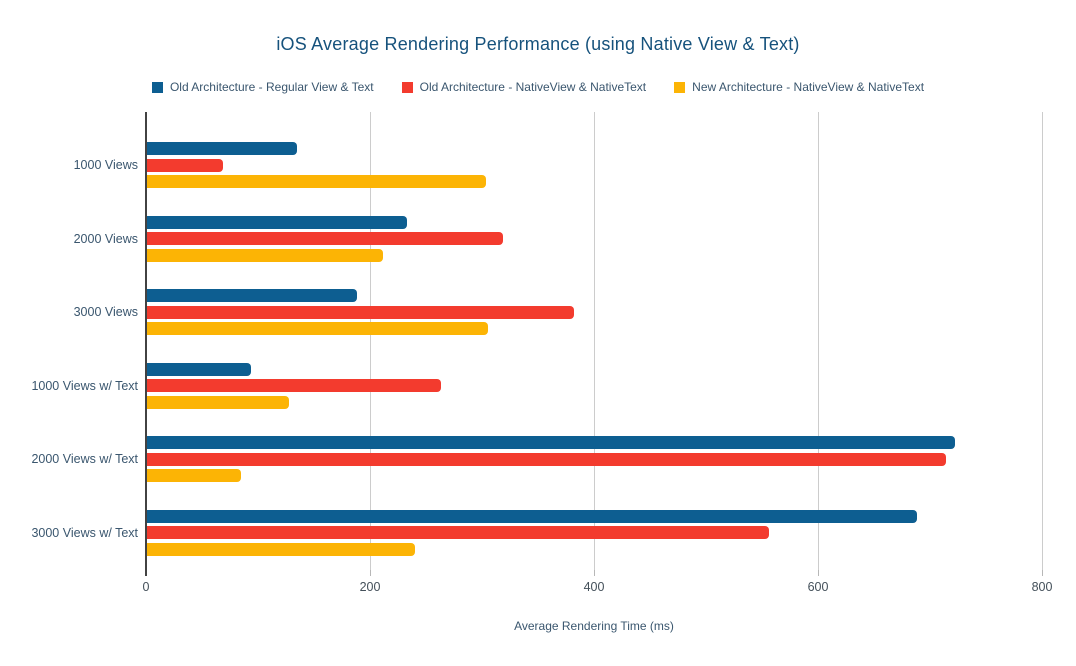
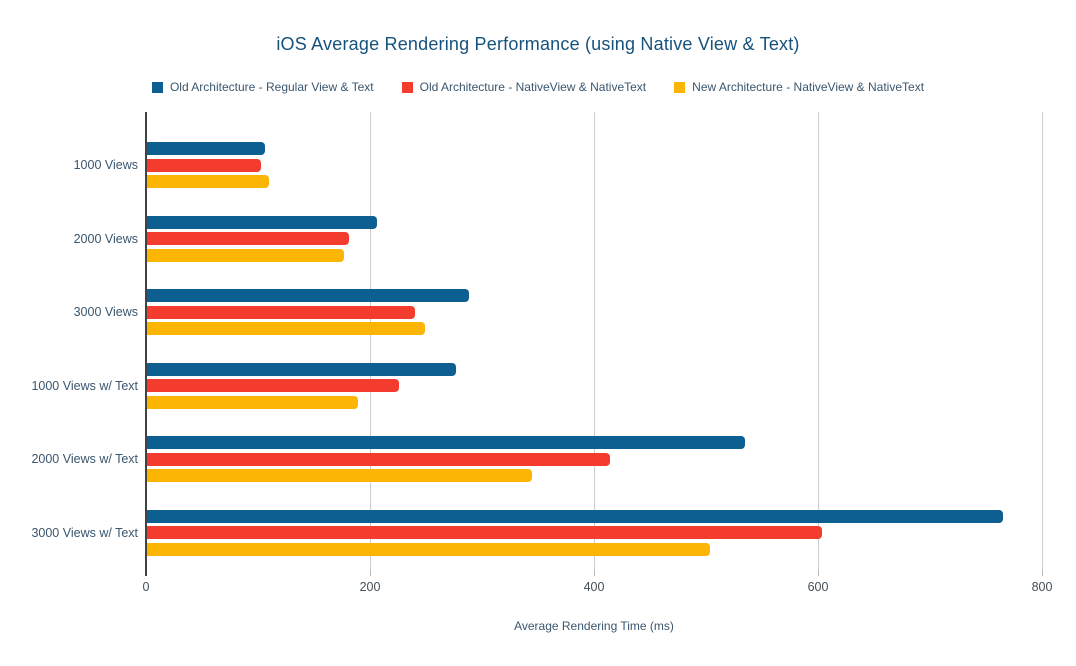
Old Architecture - Regular View & Text/1000 Views: 135 -> 106
Old Architecture - NativeView & NativeText/1000 Views: 69 -> 103
New Architecture - NativeView & NativeText/1000 Views: 304 -> 110
Old Architecture - Regular View & Text/2000 Views: 233 -> 206
Old Architecture - NativeView & NativeText/2000 Views: 319 -> 181
New Architecture - NativeView & NativeText/2000 Views: 212 -> 177
Old Architecture - Regular View & Text/3000 Views: 188 -> 288
Old Architecture - NativeView & NativeText/3000 Views: 382 -> 240
New Architecture - NativeView & NativeText/3000 Views: 305 -> 249
Old Architecture - Regular View & Text/1000 Views w/ Text: 94 -> 277
Old Architecture - NativeView & NativeText/1000 Views w/ Text: 263 -> 226
New Architecture - NativeView & NativeText/1000 Views w/ Text: 128 -> 189
Old Architecture - Regular View & Text/2000 Views w/ Text: 722 -> 535
Old Architecture - NativeView & NativeText/2000 Views w/ Text: 714 -> 414
New Architecture - NativeView & NativeText/2000 Views w/ Text: 85 -> 345
Old Architecture - Regular View & Text/3000 Views w/ Text: 688 -> 765
Old Architecture - NativeView & NativeText/3000 Views w/ Text: 556 -> 604
New Architecture - NativeView & NativeText/3000 Views w/ Text: 240 -> 504
